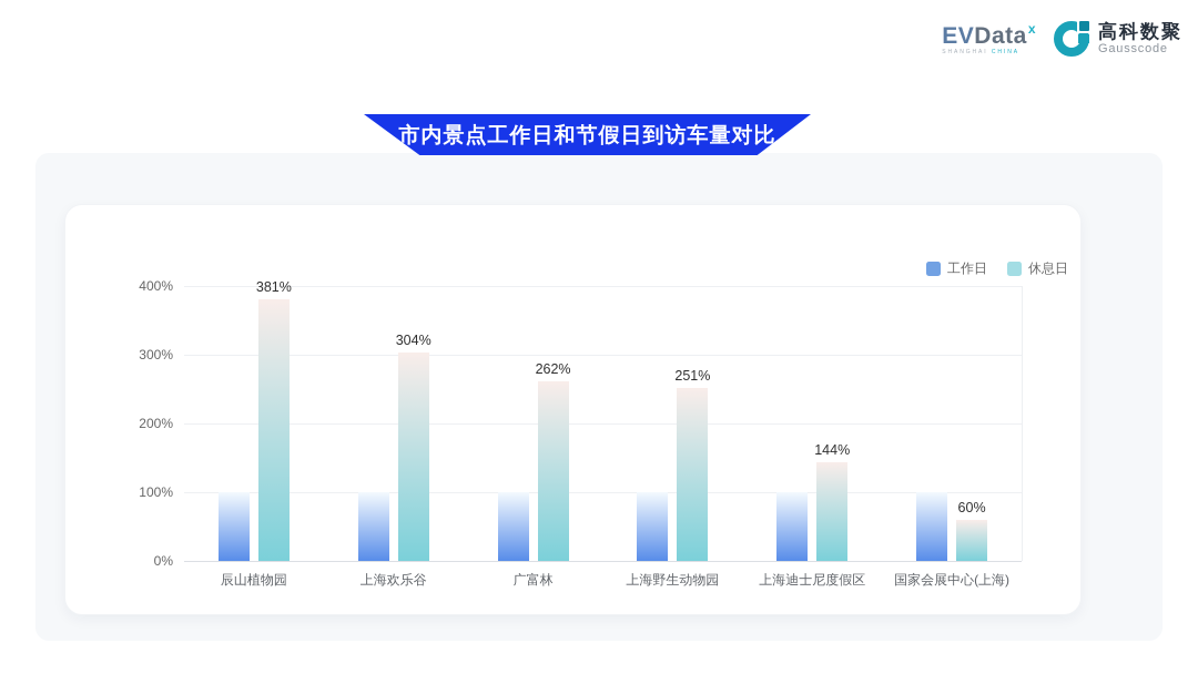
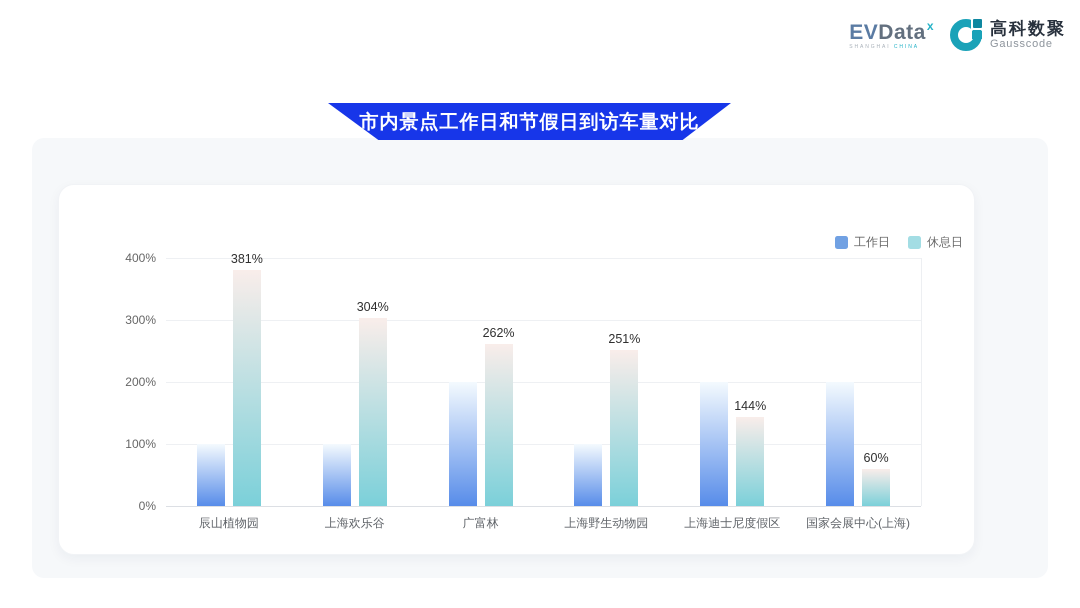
工作日/广富林: 100% -> 200%
工作日/上海迪士尼度假区: 100% -> 200%
工作日/国家会展中心(上海): 100% -> 200%
